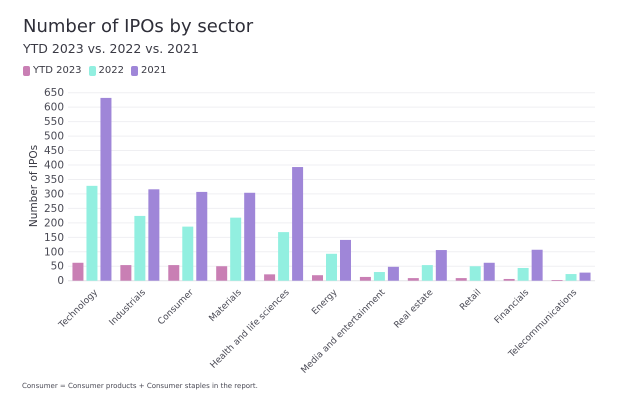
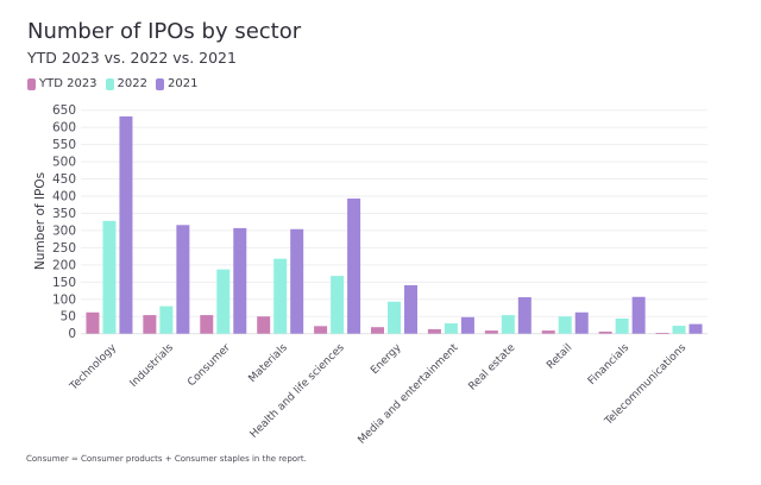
2022/Industrials: 220 -> 80
